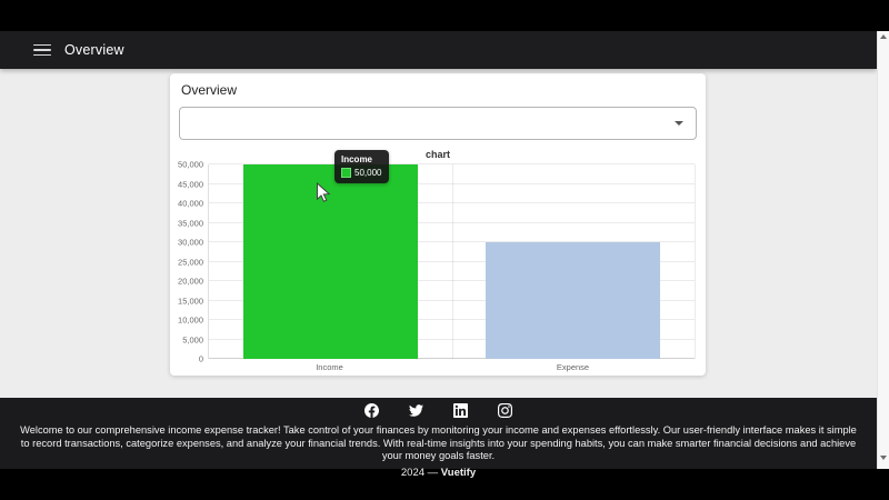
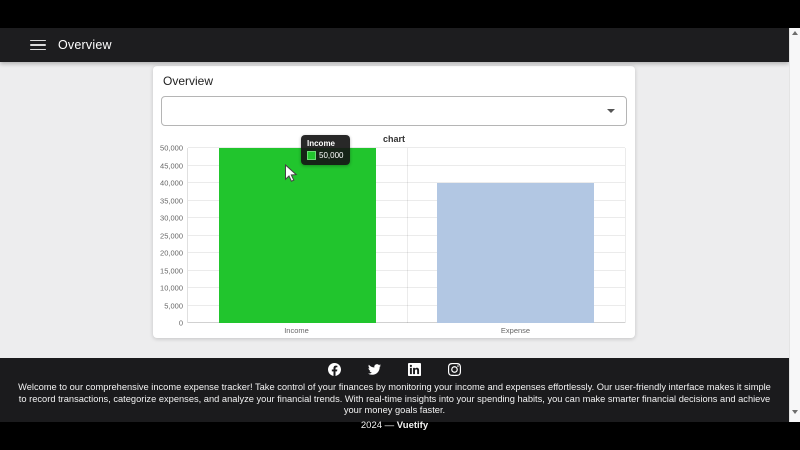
Expense: 30000 -> 40000
